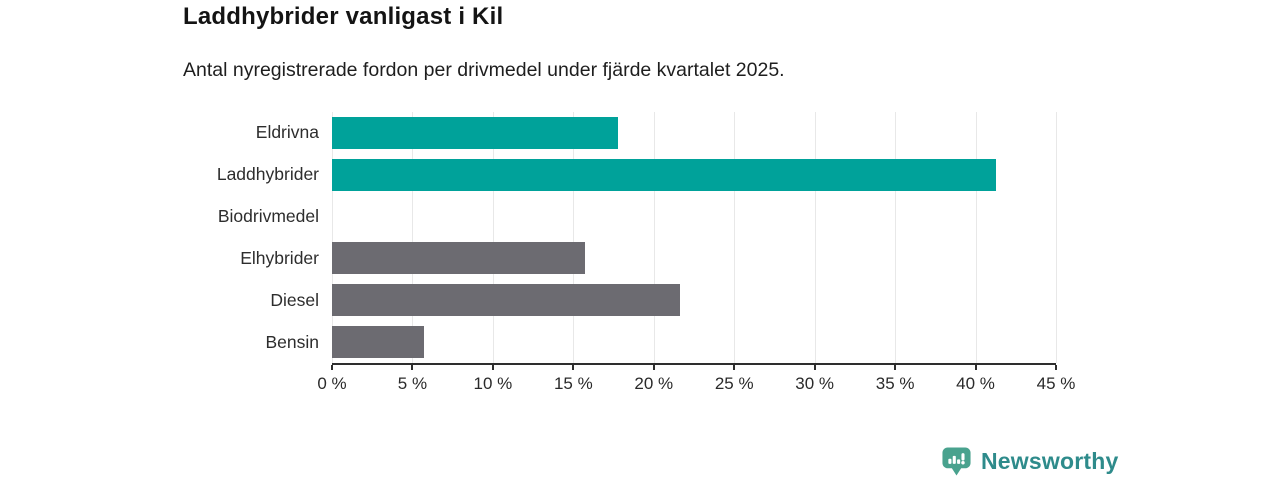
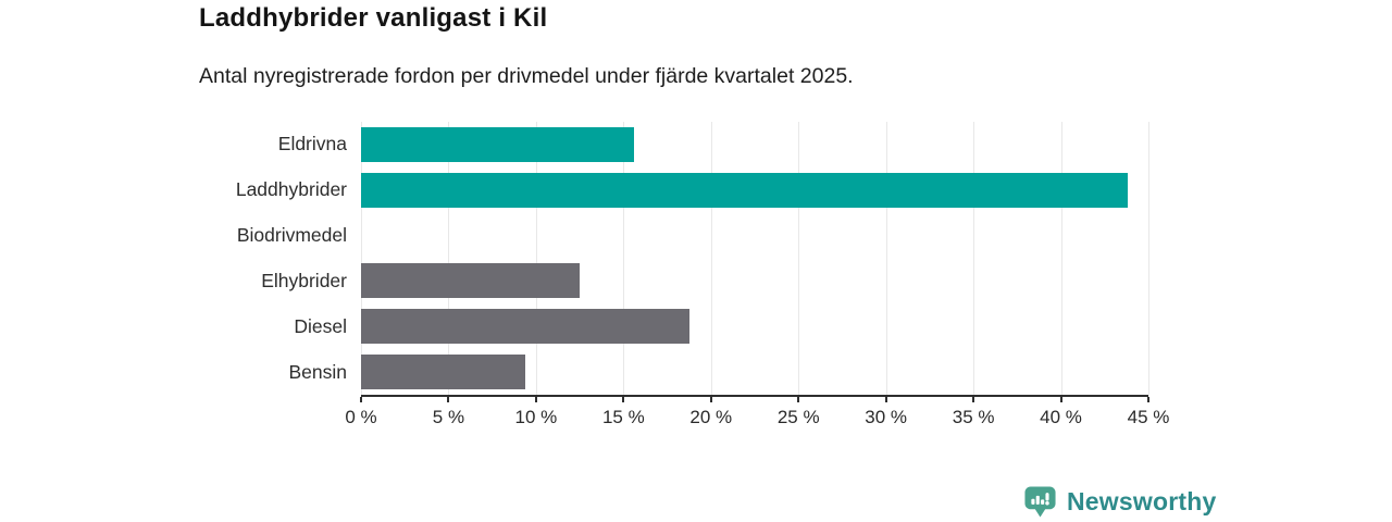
Eldrivna: 17.8% -> 15.6%
Laddhybrider: 41.3% -> 43.8%
Elhybrider: 15.7% -> 12.5%
Diesel: 21.6% -> 18.8%
Bensin: 5.7% -> 9.4%
